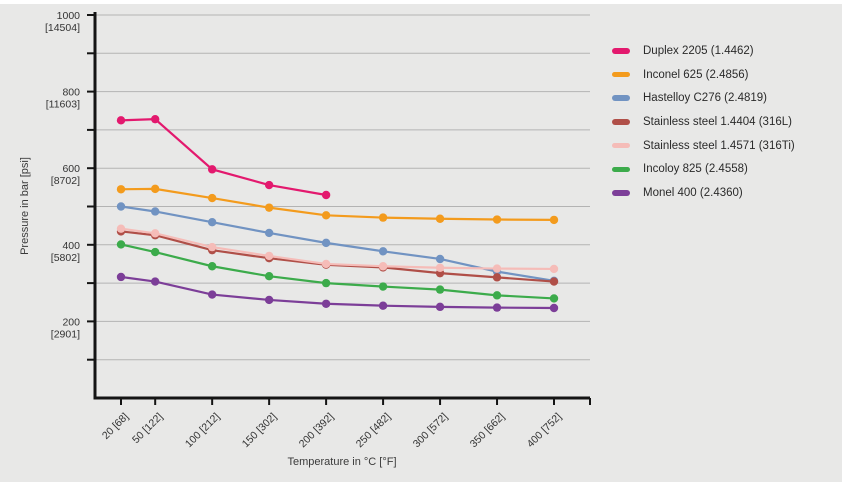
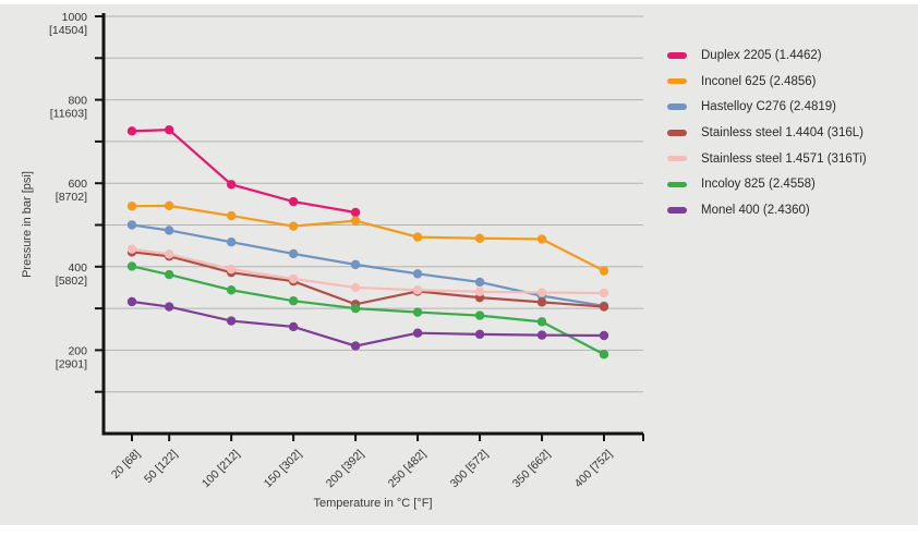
Inconel 625 (2.4856)/200: 480 -> 510
Stainless steel 1.4404 (316L)/200: 350 -> 310
Monel 400 (2.4360)/200: 250 -> 210
Inconel 625 (2.4856)/400: 460 -> 390
Incoloy 825 (2.4558)/400: 260 -> 190
